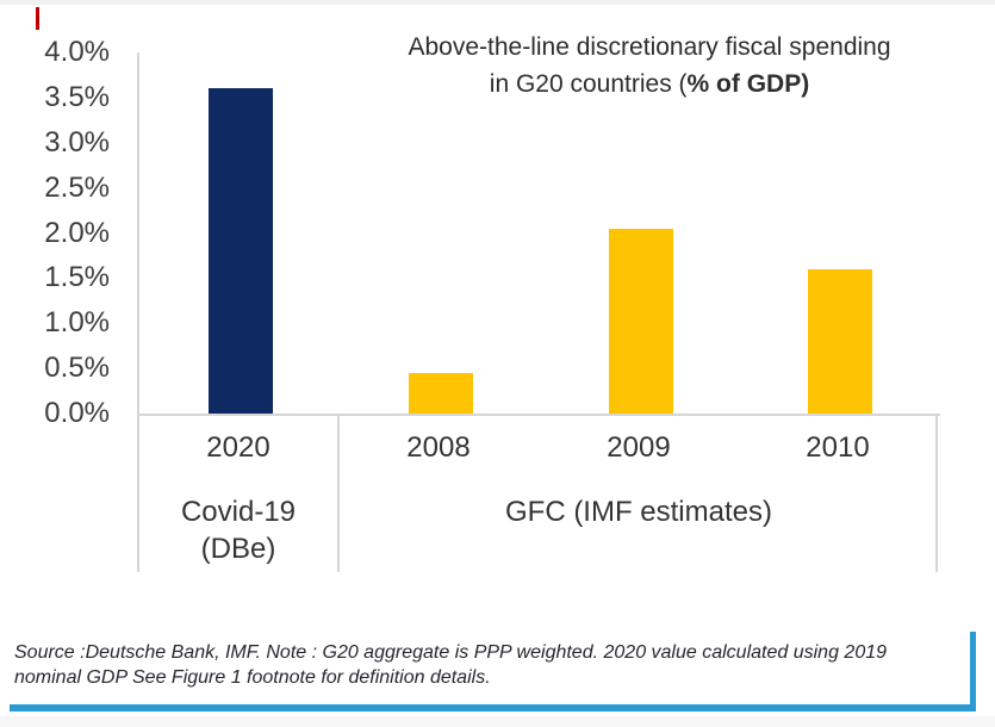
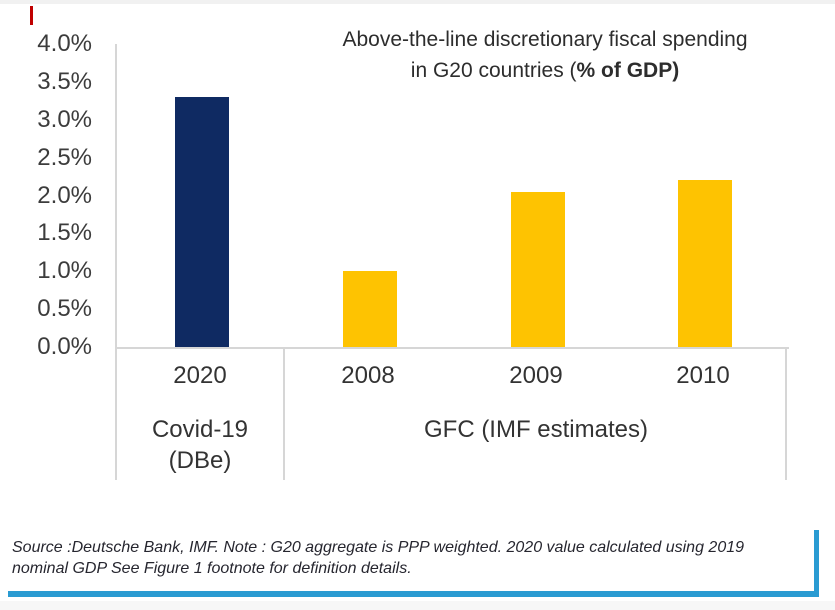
2020: 3.6% -> 3.3%
2008: 0.5% -> 1.0%
2010: 1.6% -> 2.2%
